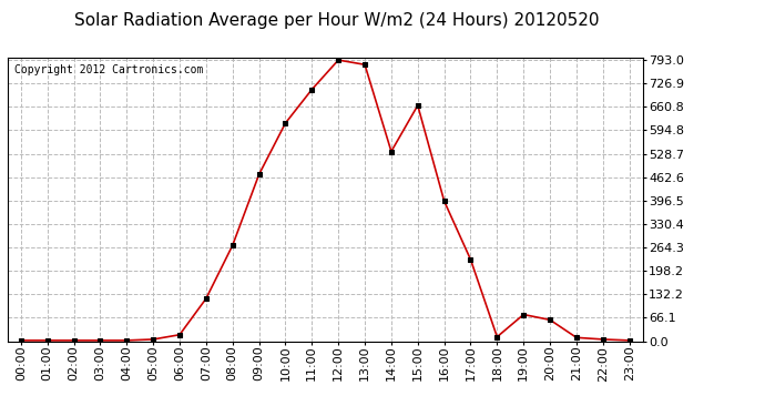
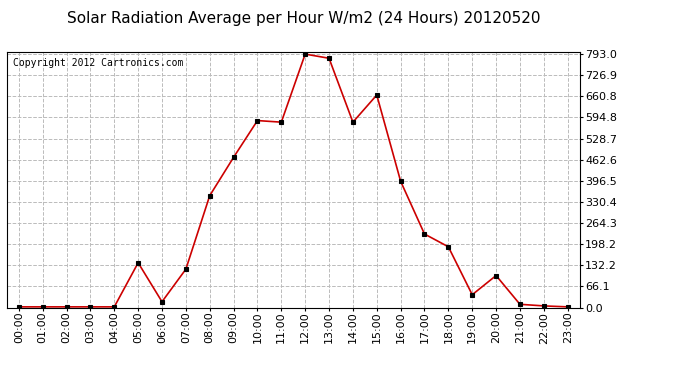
05:00: 5 -> 140
08:00: 270 -> 350
10:00: 615 -> 585
11:00: 710 -> 580
14:00: 535 -> 580
18:00: 12 -> 190
19:00: 75 -> 40
20:00: 60 -> 100
